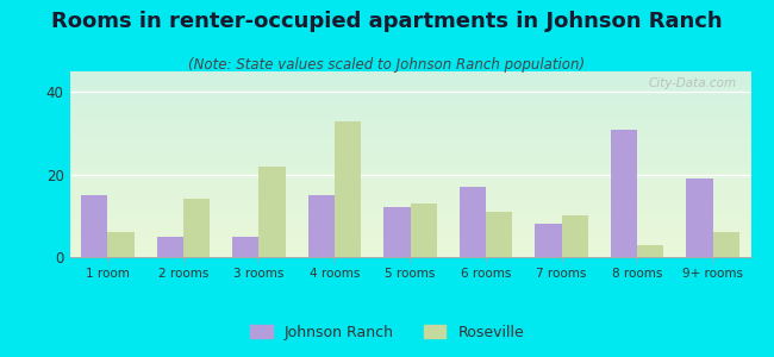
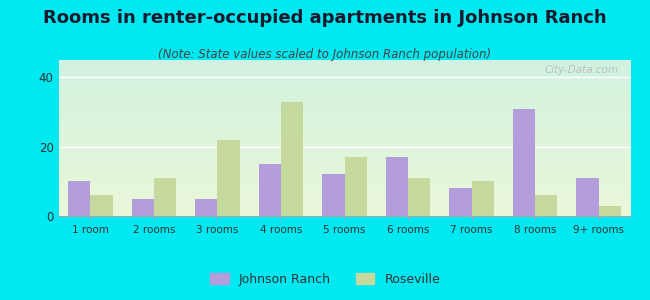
Johnson Ranch/1 room: 15 -> 10
Roseville/2 rooms: 14 -> 11
Roseville/5 rooms: 13 -> 17
Roseville/8 rooms: 3 -> 6
Johnson Ranch/9+ rooms: 19 -> 11
Roseville/9+ rooms: 6 -> 3
